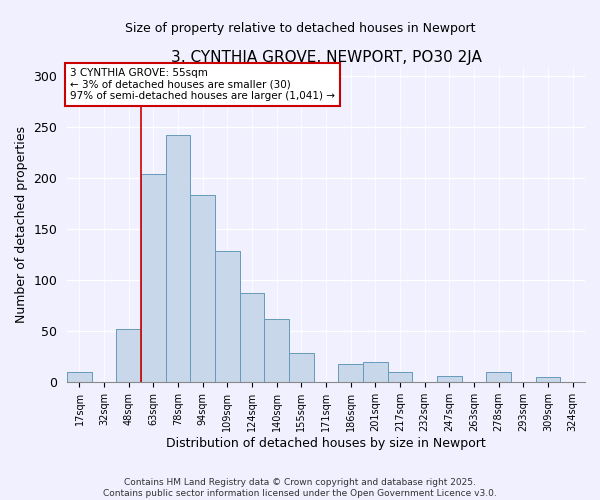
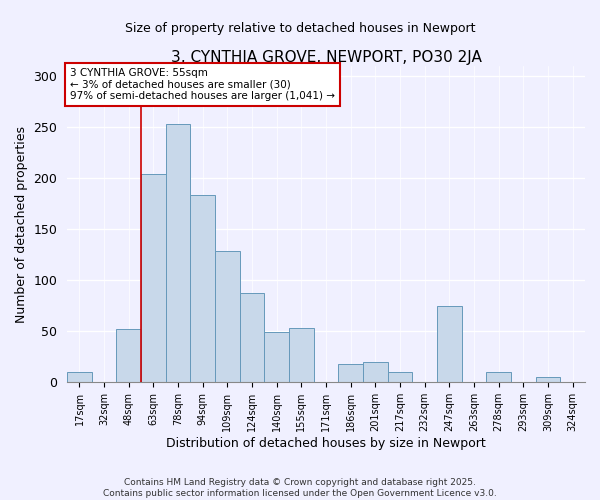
78sqm: 243 -> 253
140sqm: 62 -> 49
155sqm: 29 -> 53
247sqm: 6 -> 75
